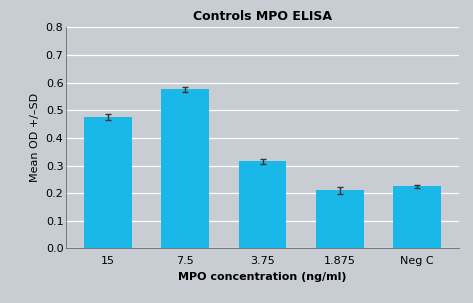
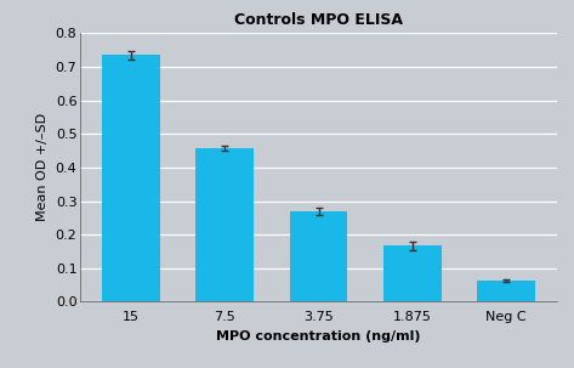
15: 0.475 -> 0.735
7.5: 0.575 -> 0.457
3.75: 0.315 -> 0.269
1.875: 0.210 -> 0.167
Neg C: 0.225 -> 0.063
